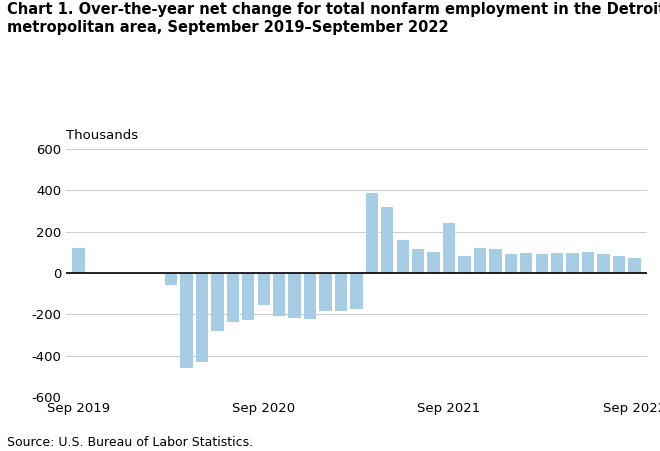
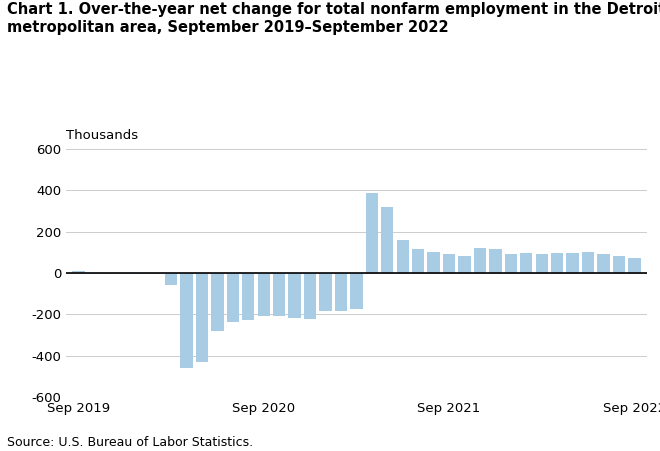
Sep 2019: 120 -> 10
Sep 2020: -155 -> -210
Sep 2021: 240 -> 90
